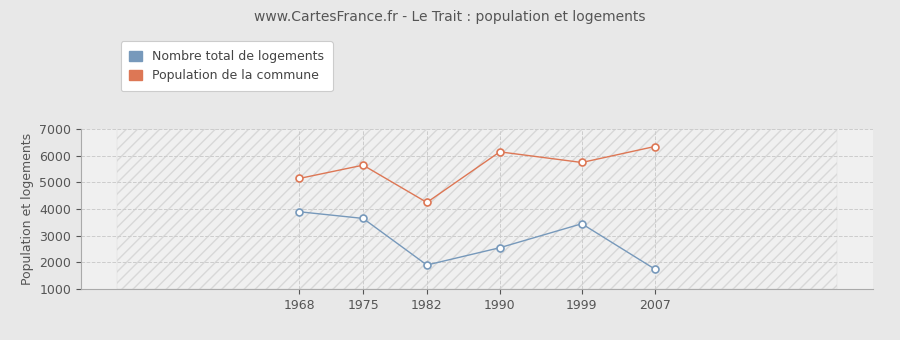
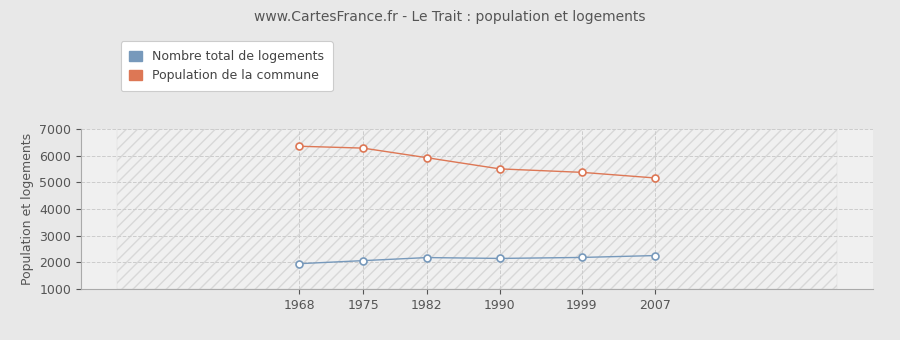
Nombre total de logements/1968: 3900 -> 1950
Population de la commune/1968: 5150 -> 6360
Nombre total de logements/1975: 3650 -> 2060
Population de la commune/1975: 5650 -> 6290
Nombre total de logements/1982: 1900 -> 2180
Population de la commune/1982: 4250 -> 5930
Nombre total de logements/1990: 2550 -> 2150
Population de la commune/1990: 6150 -> 5510
Nombre total de logements/1999: 3450 -> 2180
Population de la commune/1999: 5750 -> 5380
Nombre total de logements/2007: 1750 -> 2260
Population de la commune/2007: 6350 -> 5170
